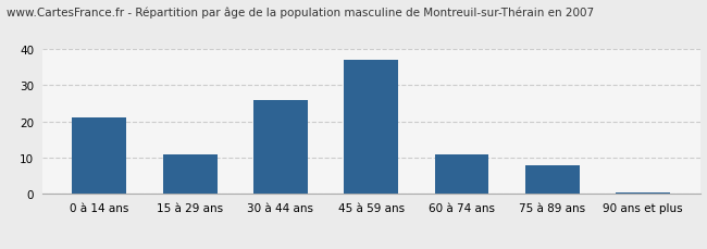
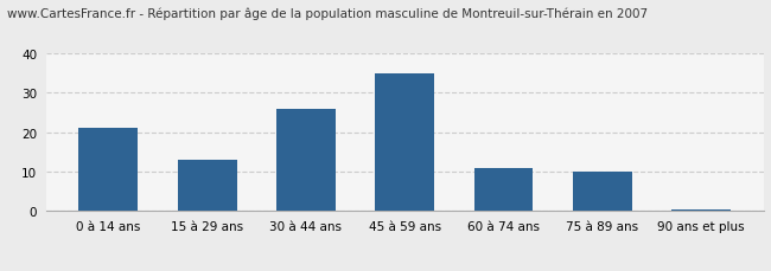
15 à 29 ans: 11.0 -> 13.0
45 à 59 ans: 37.0 -> 35.0
75 à 89 ans: 8.0 -> 10.0
